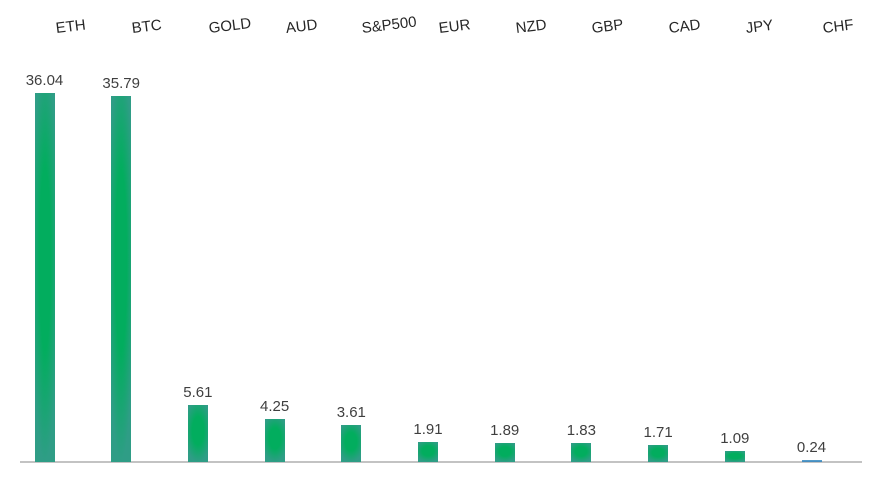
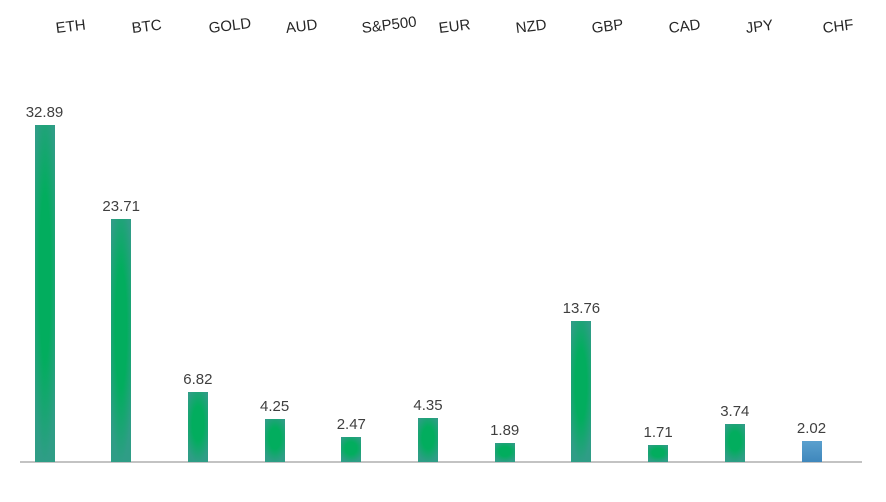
ETH: 36.04 -> 32.89
BTC: 35.79 -> 23.71
GOLD: 5.61 -> 6.82
S&P500: 3.61 -> 2.47
EUR: 1.91 -> 4.35
GBP: 1.83 -> 13.76
JPY: 1.09 -> 3.74
CHF: 0.24 -> 2.02
